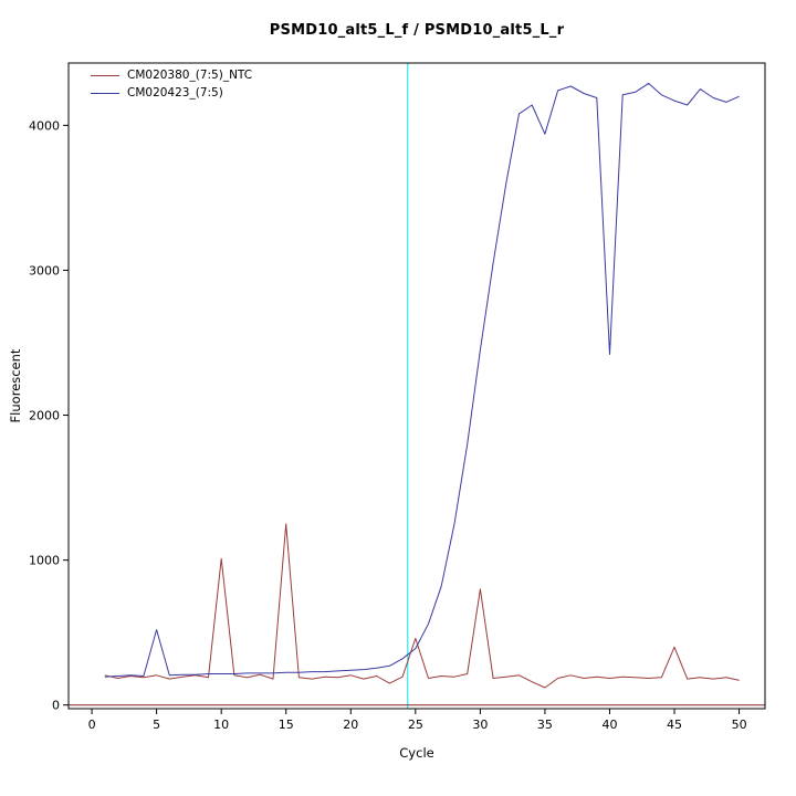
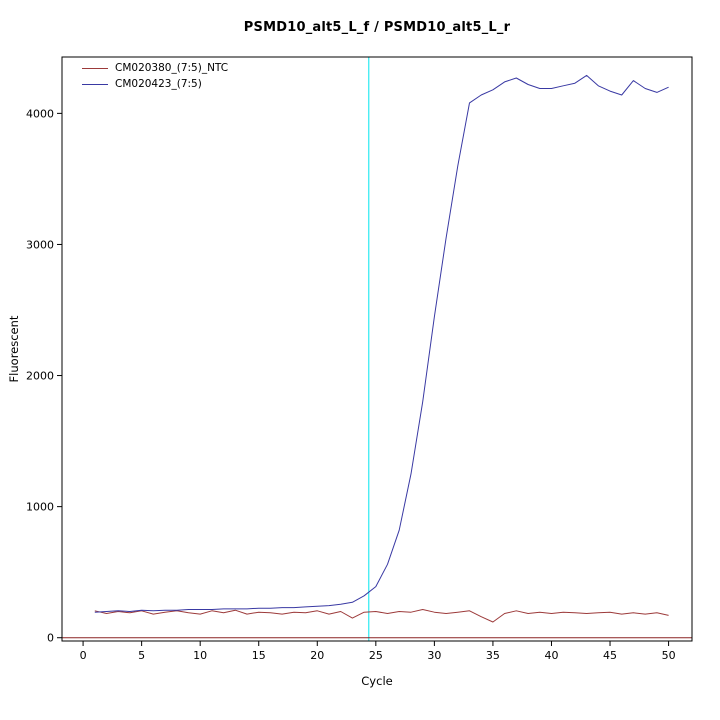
CM020423_(7:5)/5: 520 -> 210
CM020380_(7:5)_NTC/10: 1010 -> 180
CM020380_(7:5)_NTC/15: 1250 -> 200
CM020380_(7:5)_NTC/25: 460 -> 200
CM020380_(7:5)_NTC/30: 800 -> 200
CM020423_(7:5)/35: 3940 -> 4180
CM020423_(7:5)/40: 2420 -> 4190
CM020380_(7:5)_NTC/45: 400 -> 200
